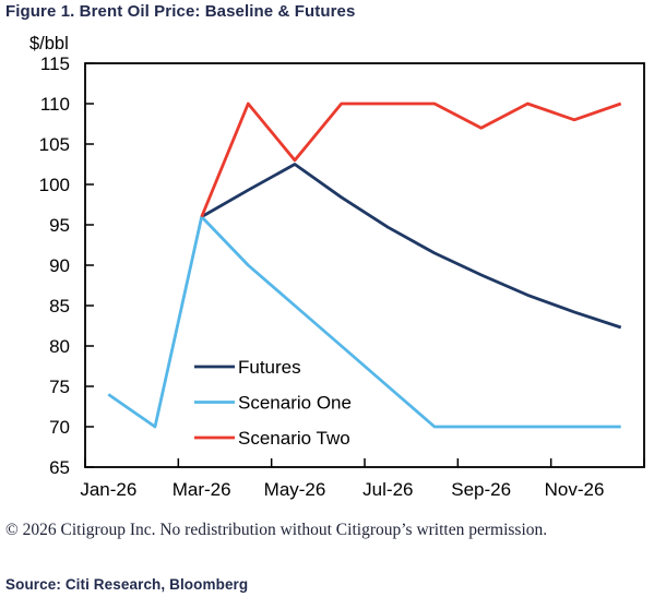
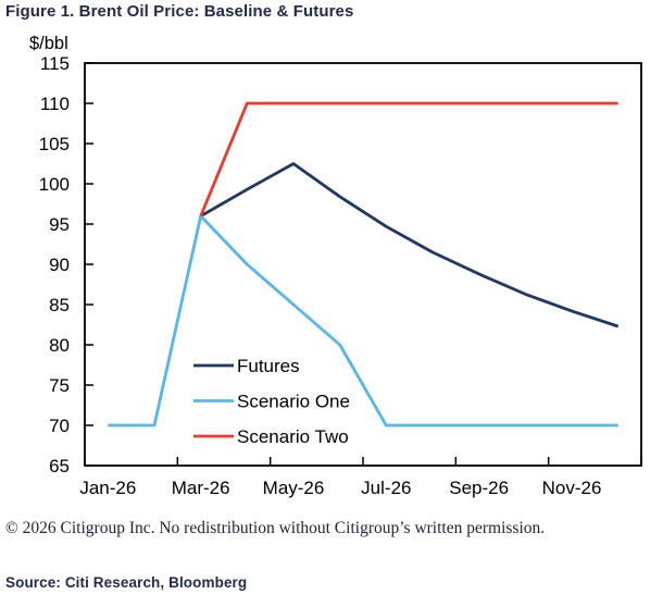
Scenario One/Jan-26: 74 -> 70
Scenario Two/May-26: 103 -> 110
Scenario One/Jul-26: 75 -> 70
Scenario Two/Sep-26: 107 -> 110
Scenario Two/Nov-26: 108 -> 110
